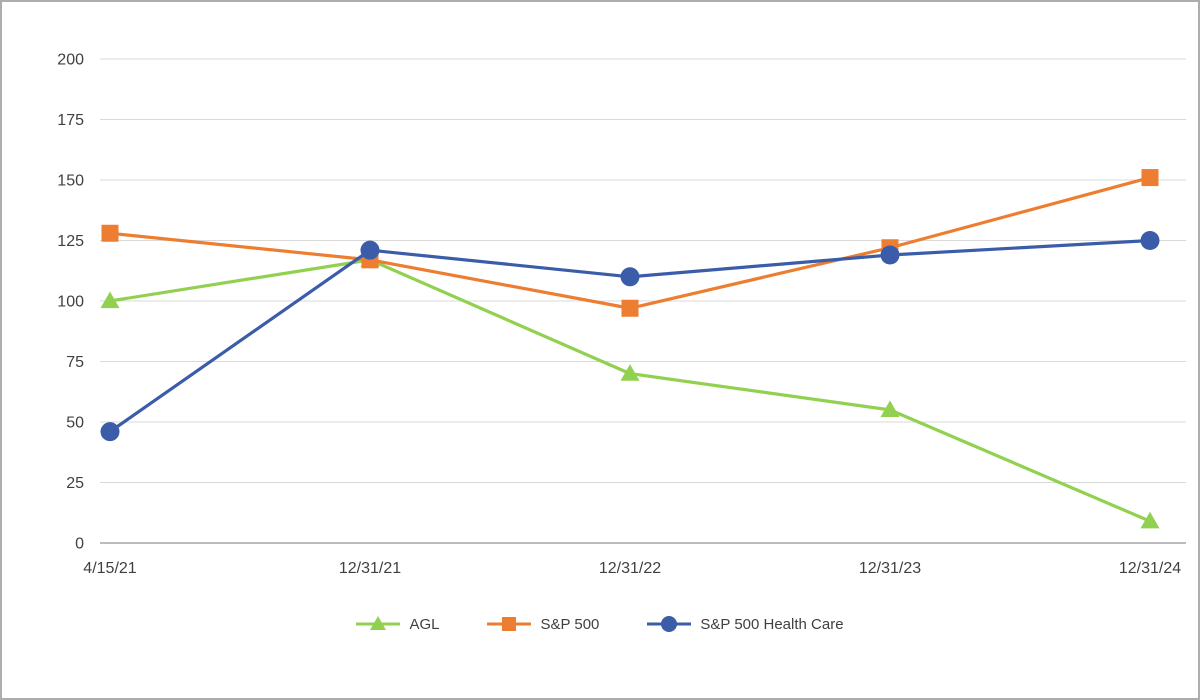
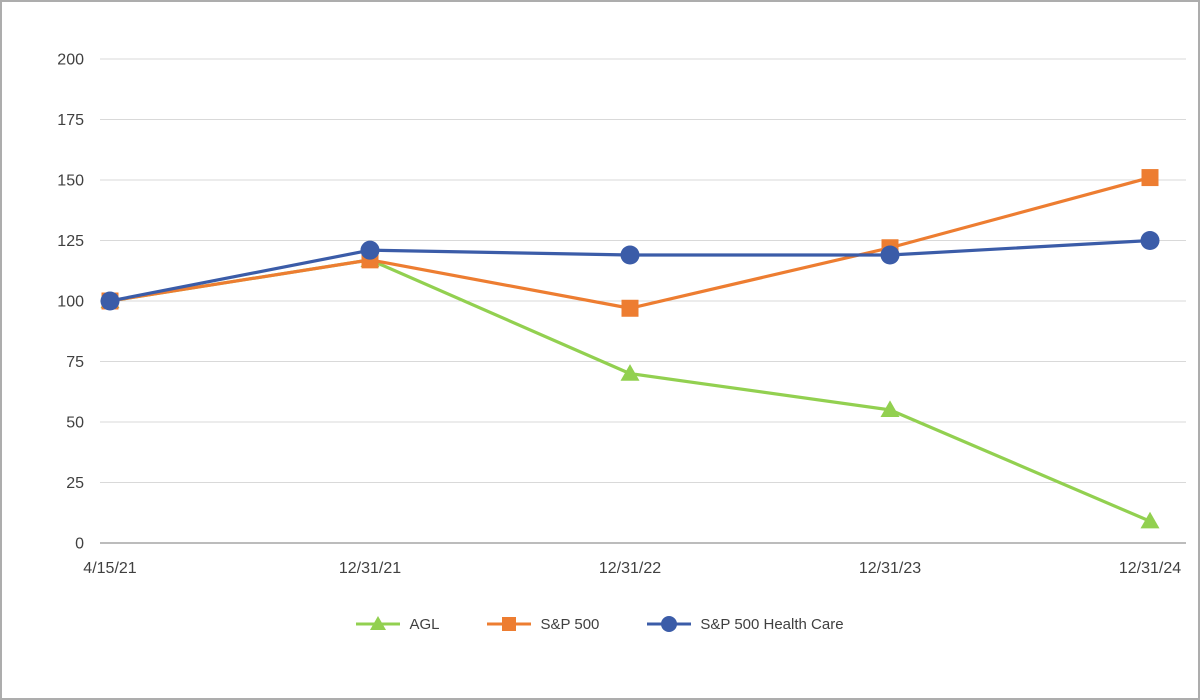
S&P 500/4/15/21: 128 -> 100
S&P 500 Health Care/4/15/21: 46 -> 100
S&P 500 Health Care/12/31/22: 110 -> 119
